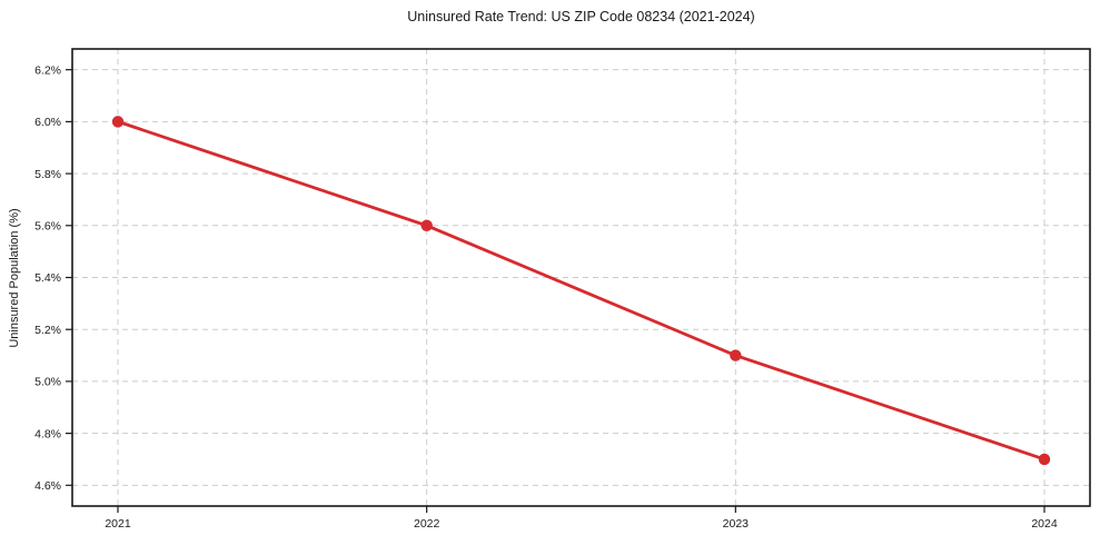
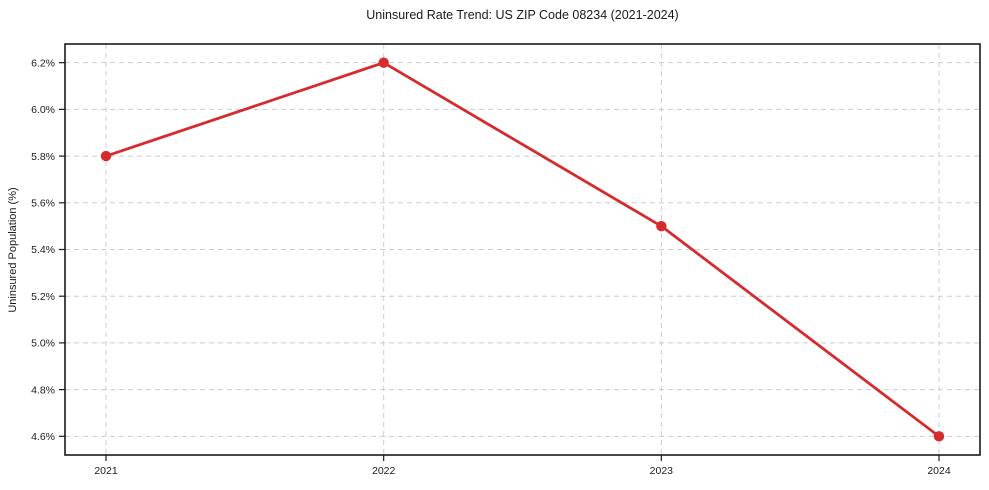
2021: 6.0% -> 5.8%
2022: 5.6% -> 6.2%
2023: 5.1% -> 5.5%
2024: 4.7% -> 4.6%
